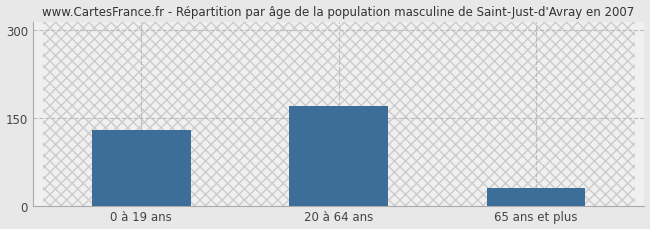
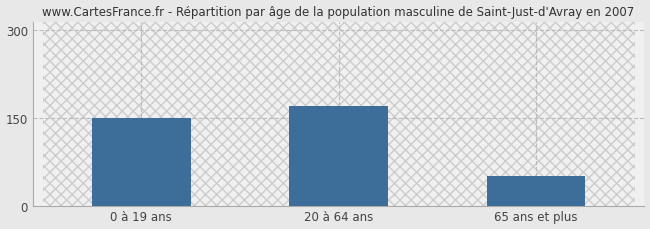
0 à 19 ans: 130 -> 150
65 ans et plus: 30 -> 50
